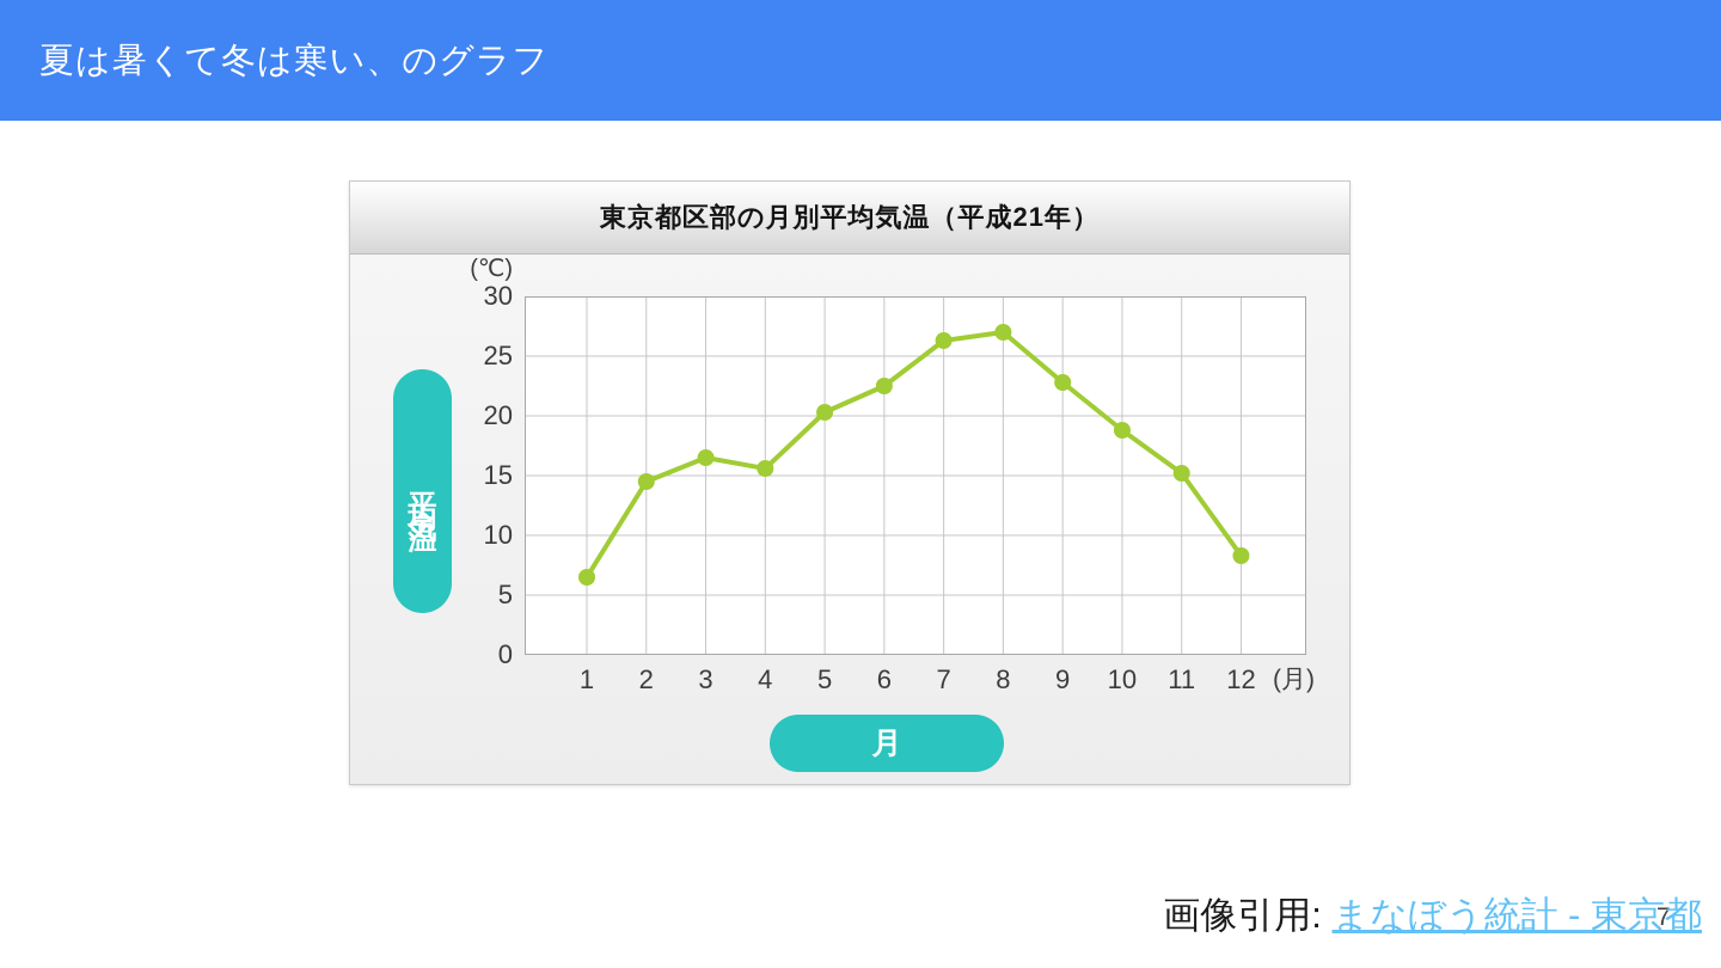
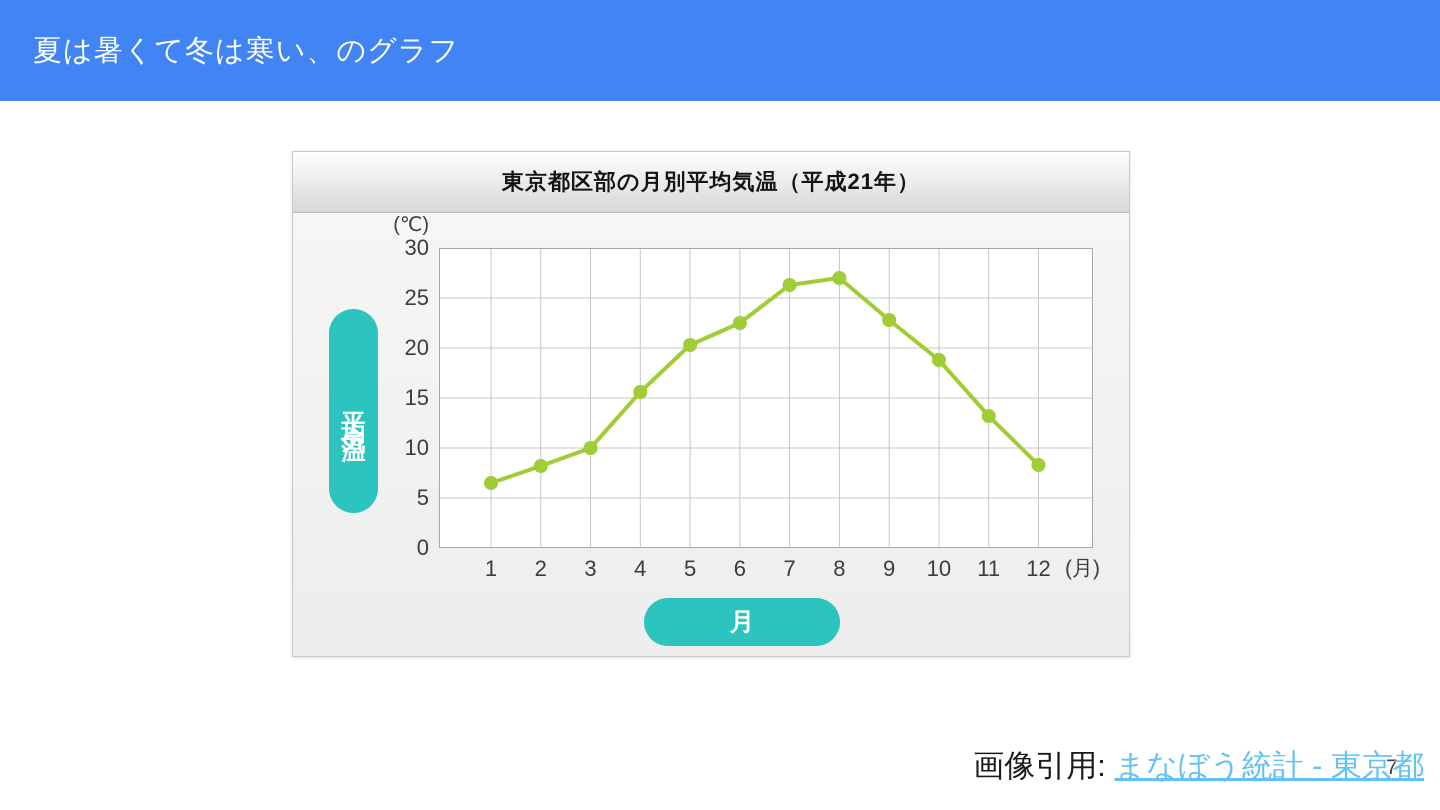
2: 14.5 -> 8.2
3: 16.5 -> 10.0
11: 15.2 -> 13.2
